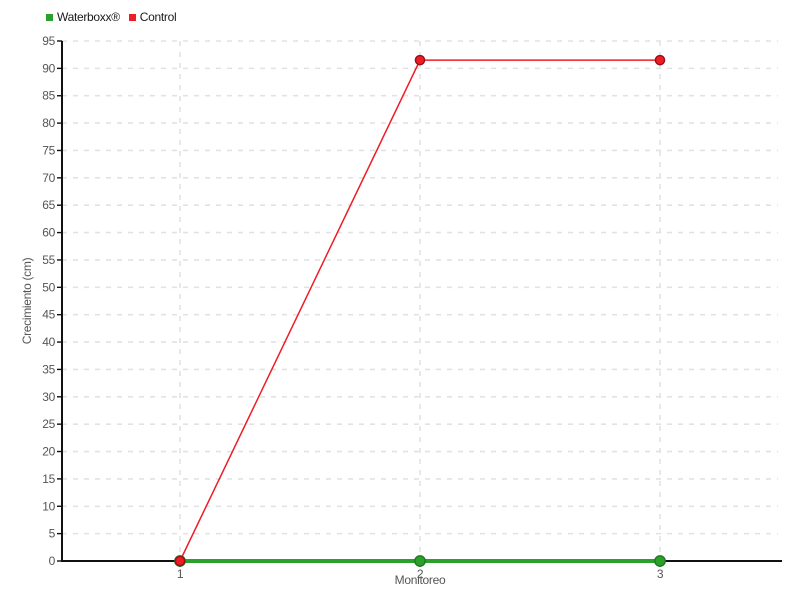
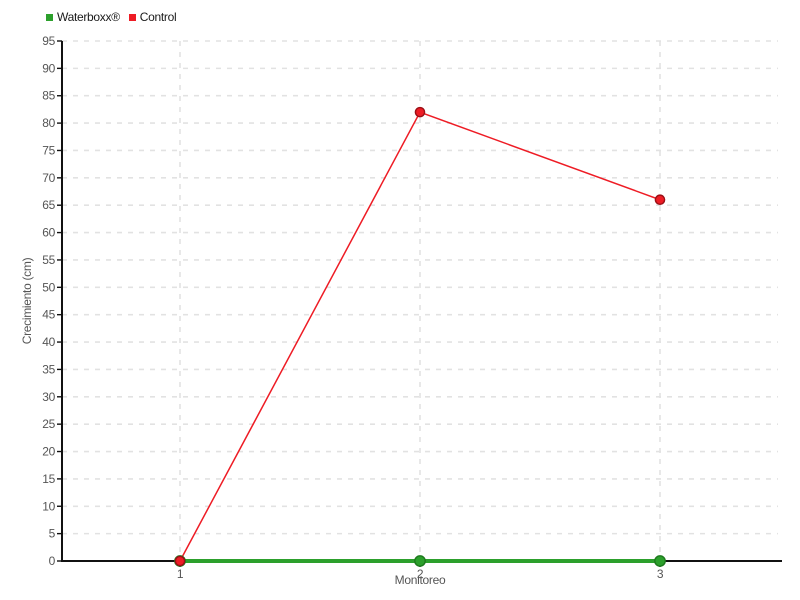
Control/2: 92 -> 82
Control/3: 92 -> 66
